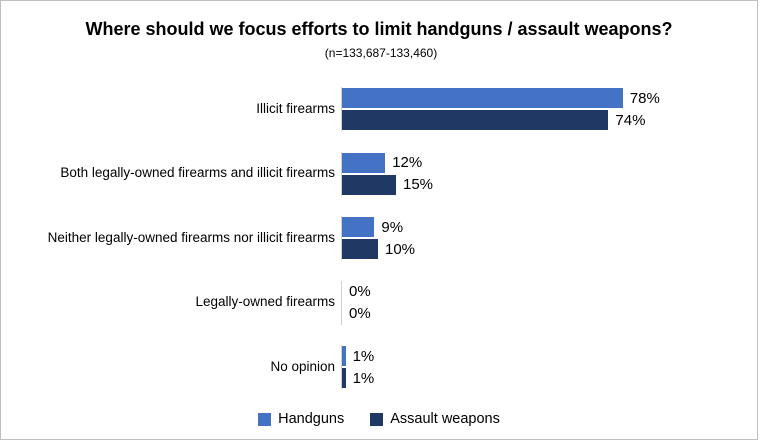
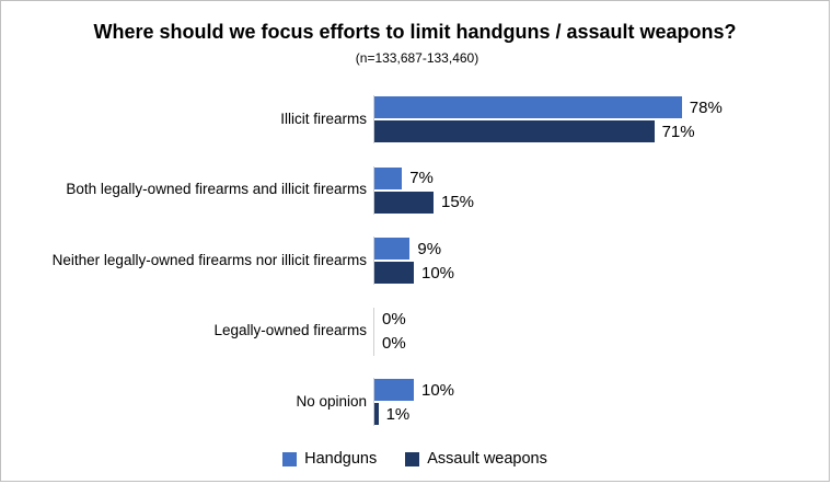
Assault weapons/Illicit firearms: 74% -> 71%
Handguns/Both legally-owned firearms and illicit firearms: 12% -> 7%
Handguns/No opinion: 1% -> 10%
